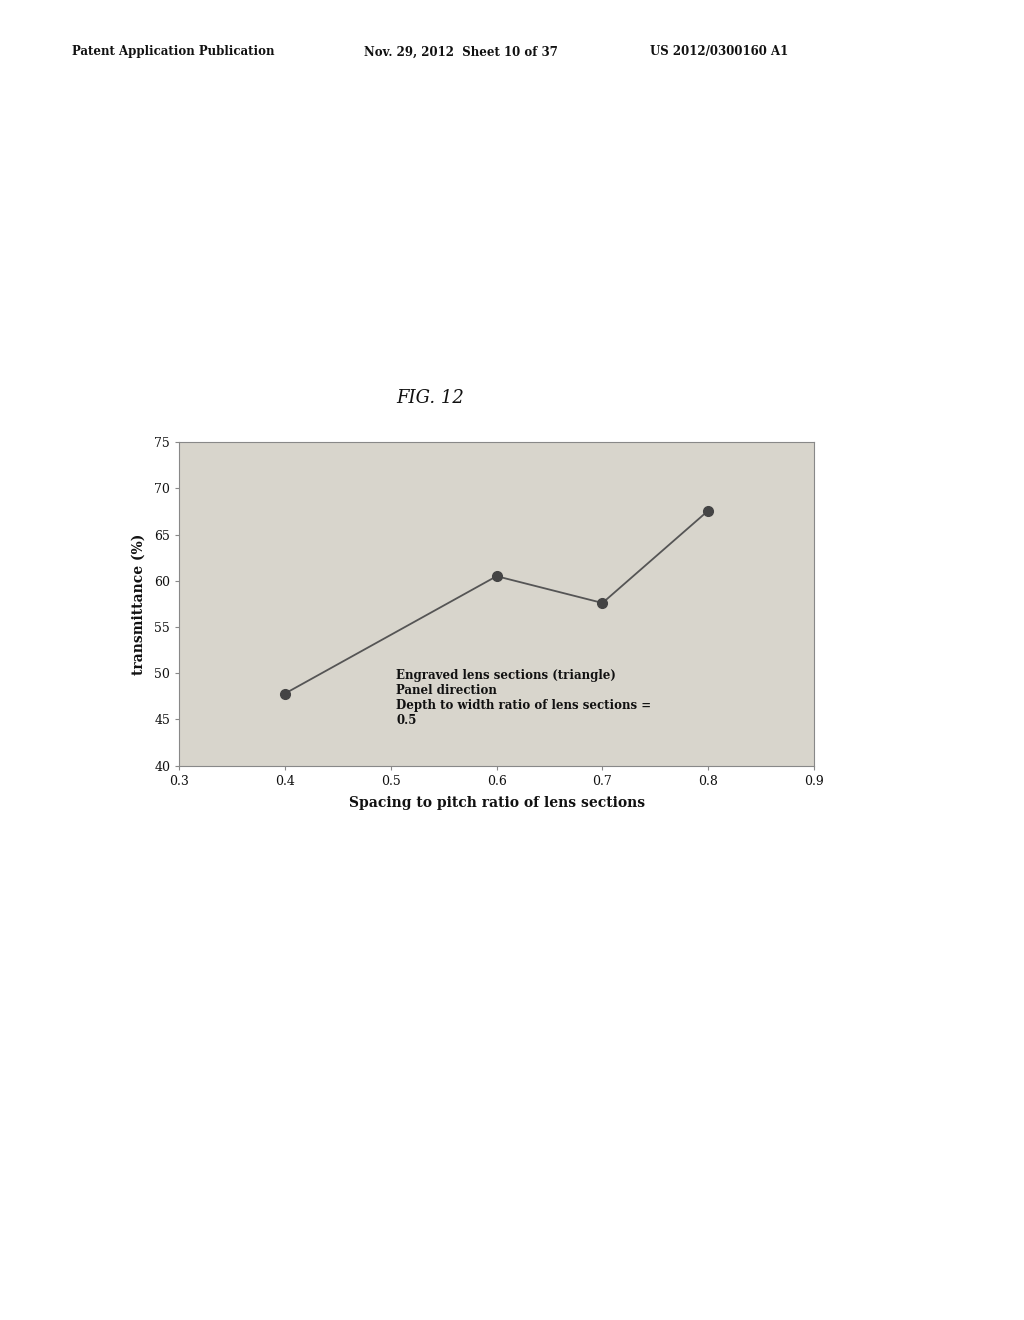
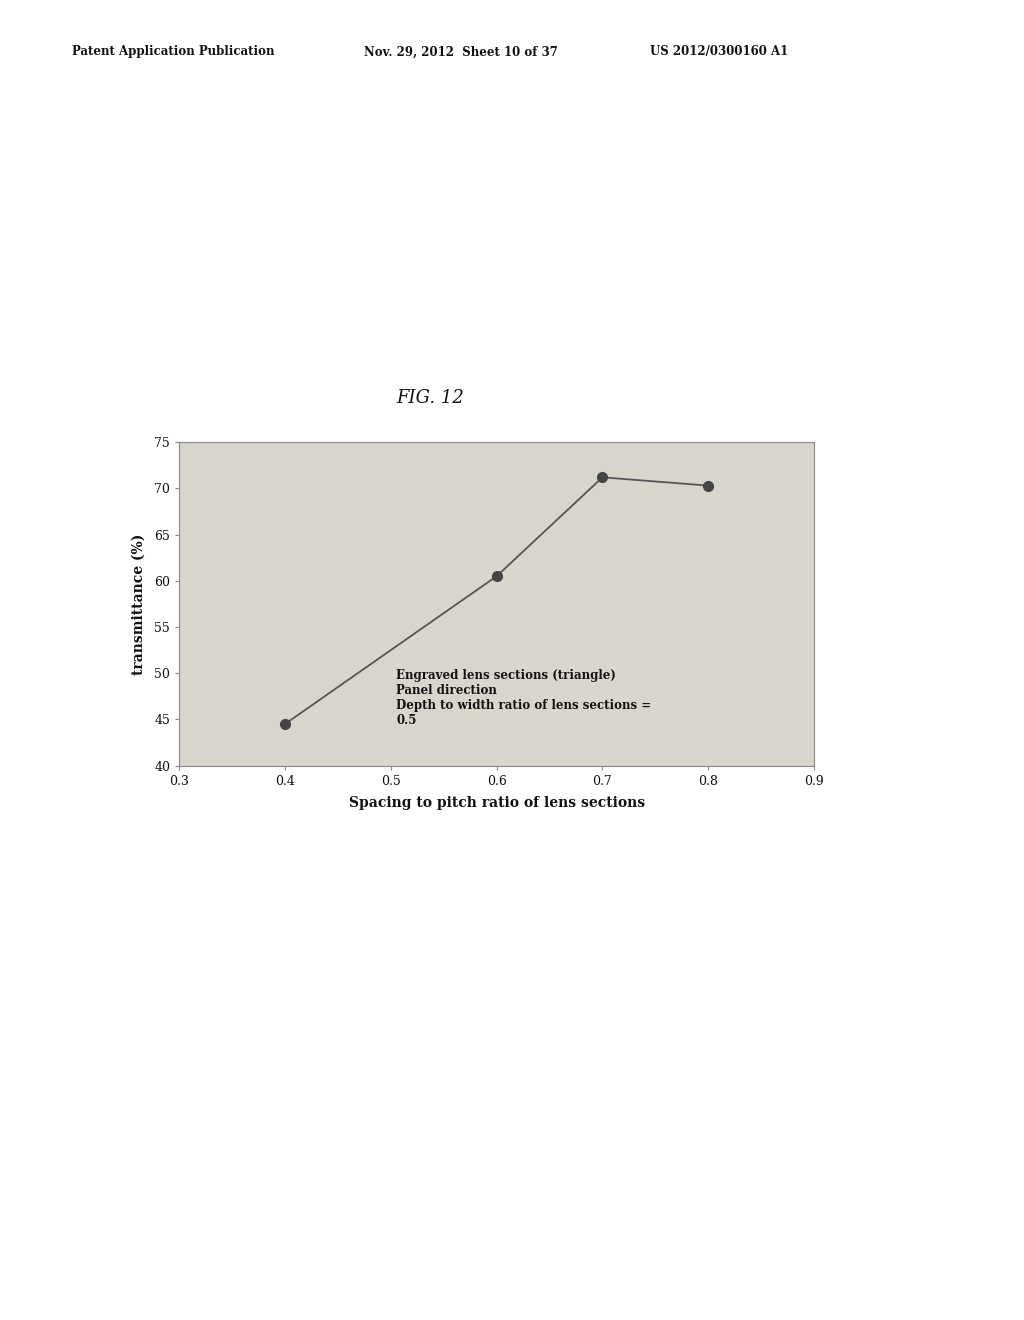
0.4: 47.8 -> 44.5
0.7: 57.6 -> 71.2
0.8: 67.6 -> 70.3
